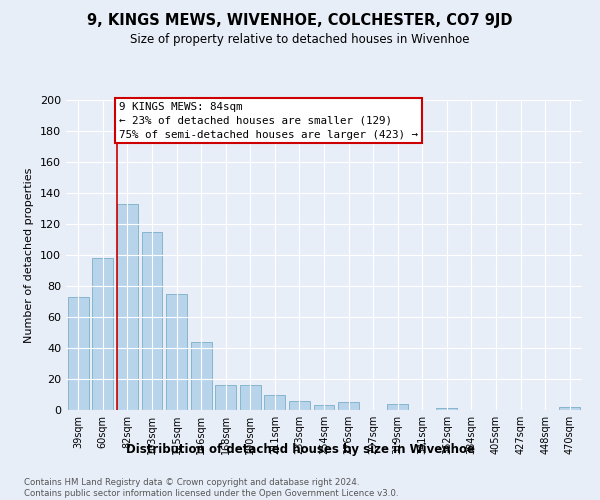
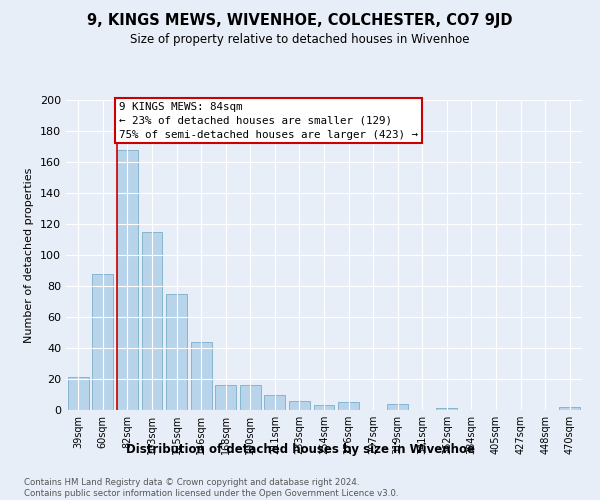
39sqm: 73 -> 21
60sqm: 98 -> 88
82sqm: 133 -> 168
